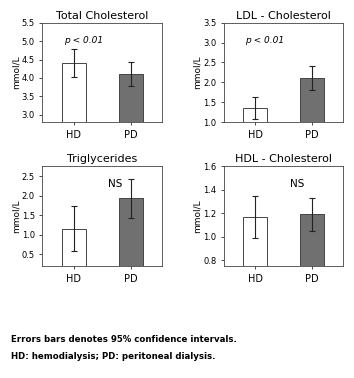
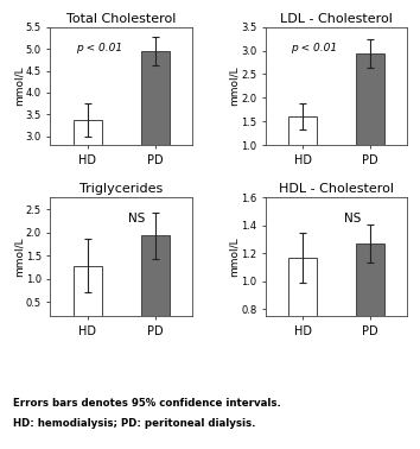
Total Cholesterol/HD: 4.40 -> 3.38
Total Cholesterol/PD: 4.10 -> 4.95
LDL - Cholesterol/HD: 1.35 -> 1.60
LDL - Cholesterol/PD: 2.10 -> 2.95
Triglycerides/HD: 1.15 -> 1.28
HDL - Cholesterol/PD: 1.19 -> 1.27
